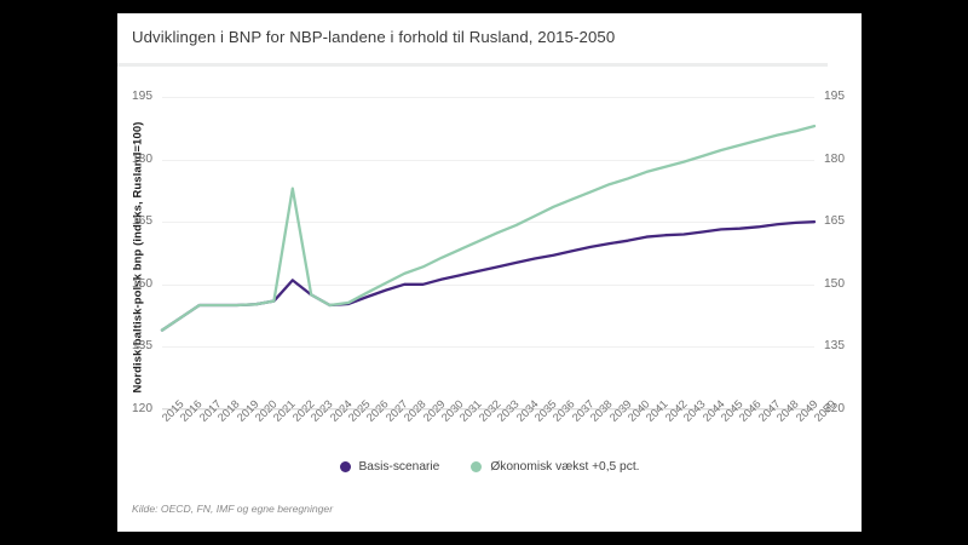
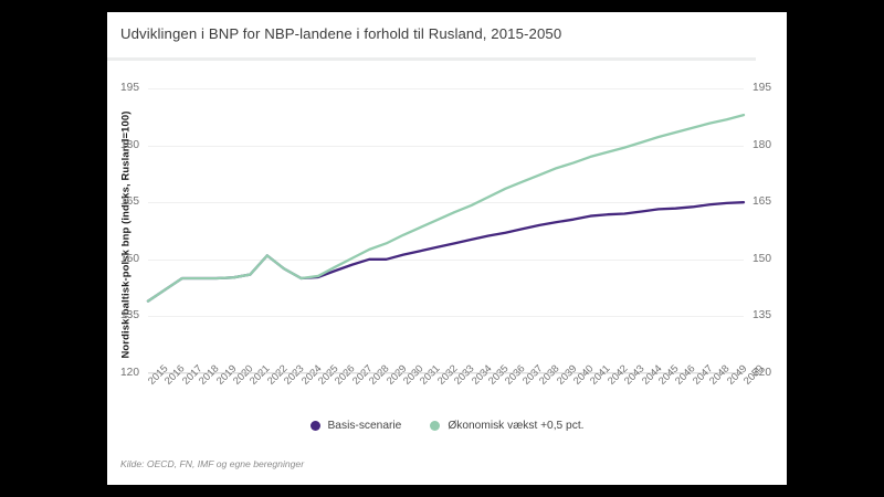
Økonomisk vækst +0,5 pct./2022: 173 -> 151
